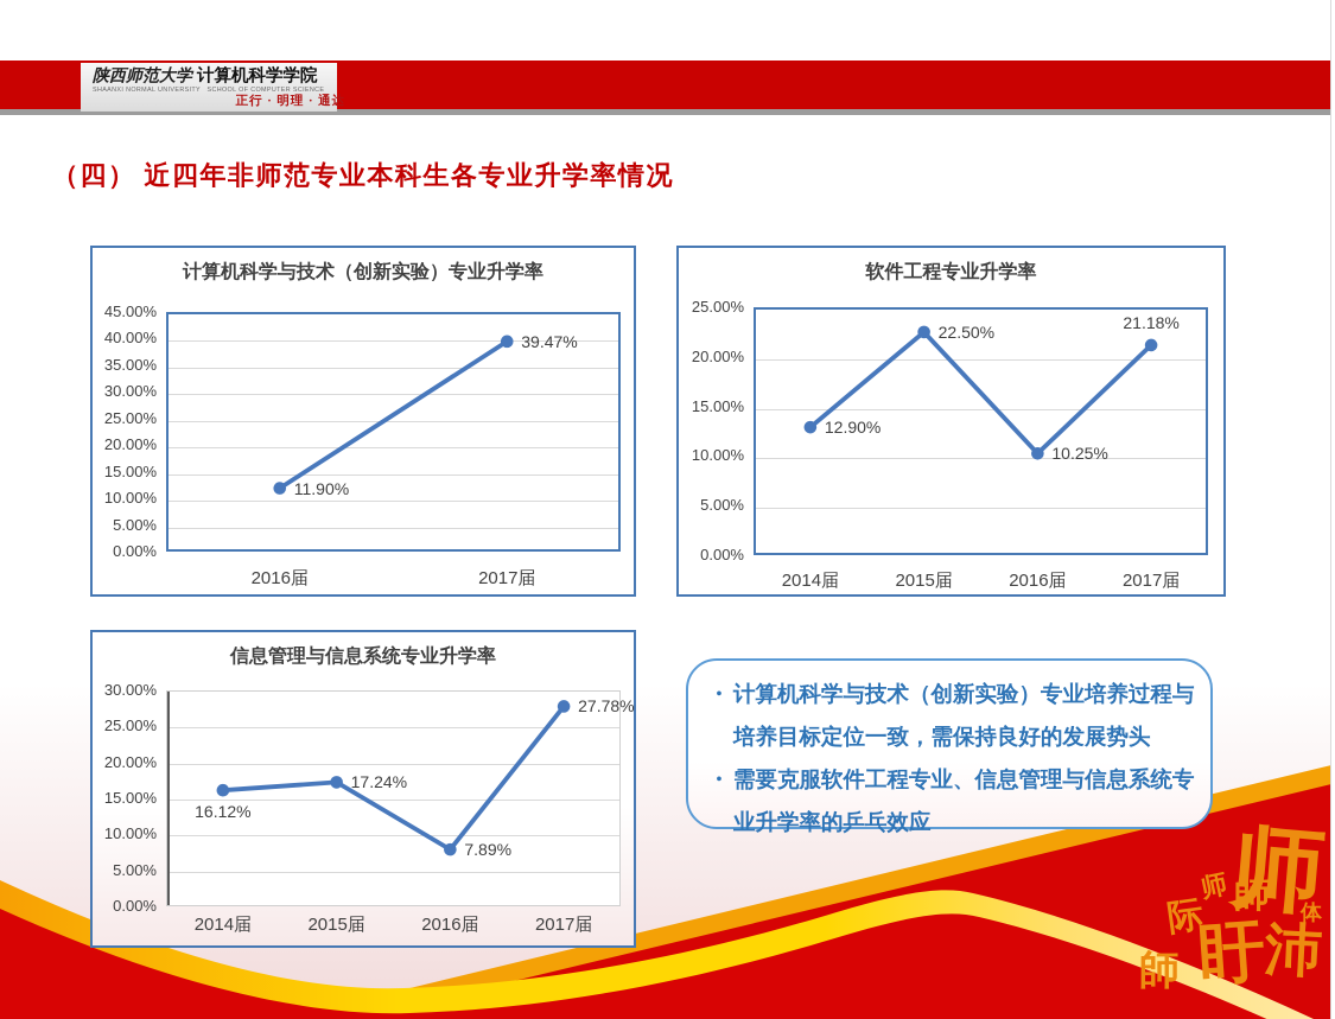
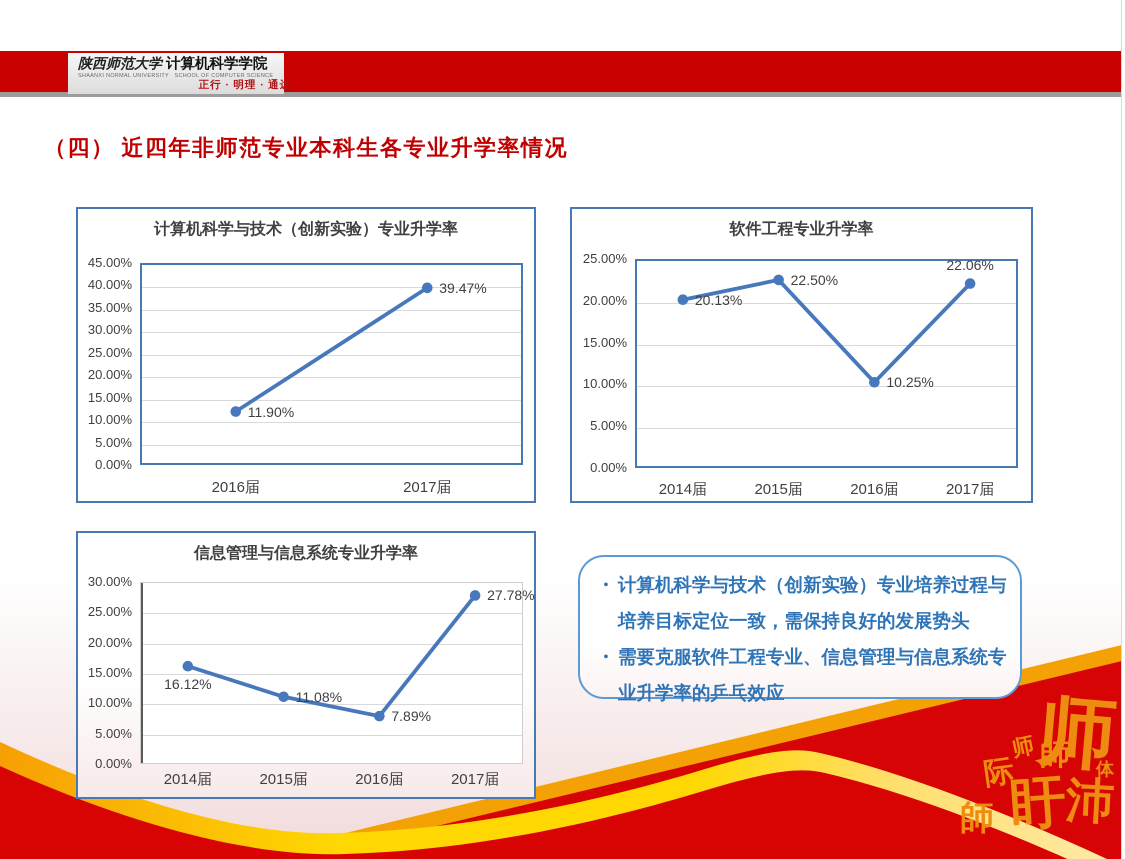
软件工程专业升学率/2014届: 12.90% -> 20.13%
软件工程专业升学率/2017届: 21.18% -> 22.06%
信息管理与信息系统专业升学率/2015届: 17.24% -> 11.08%
